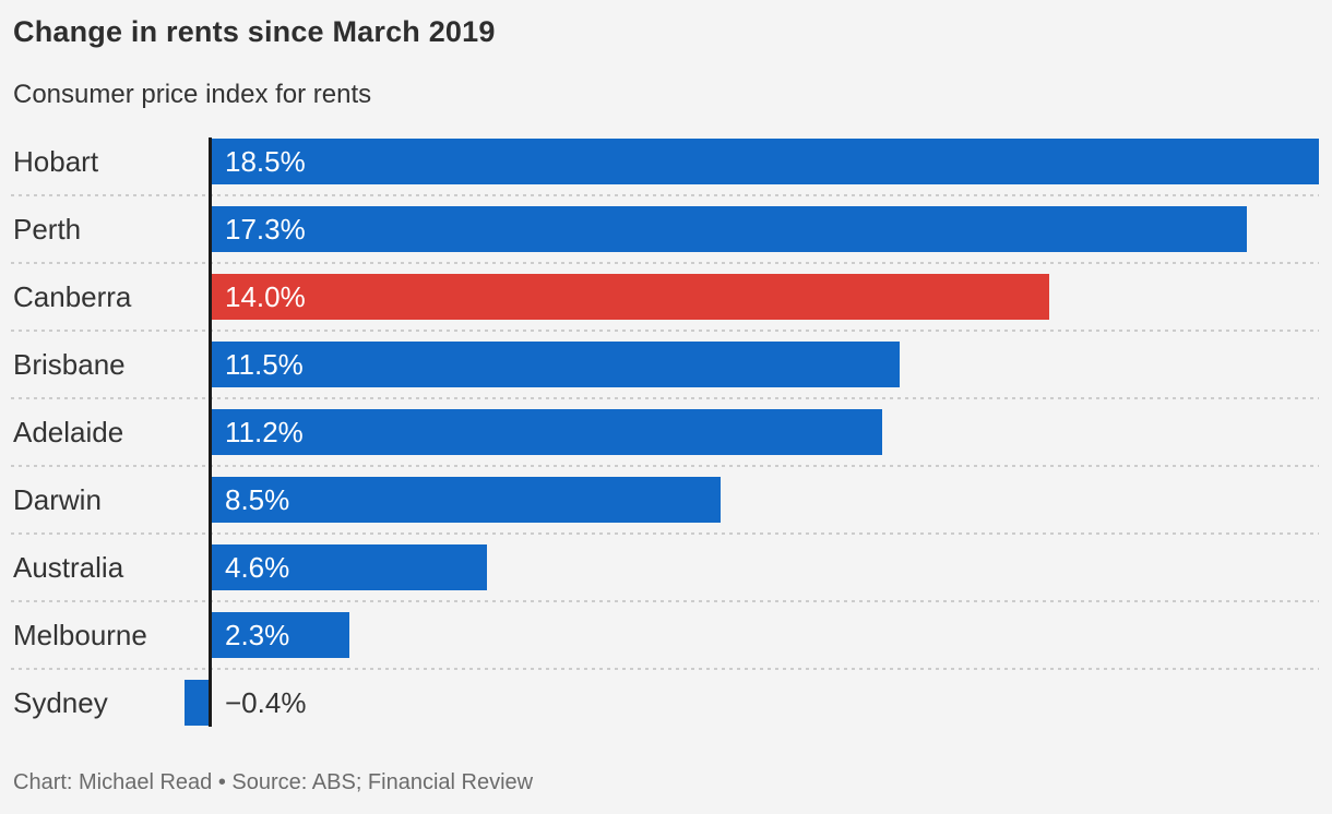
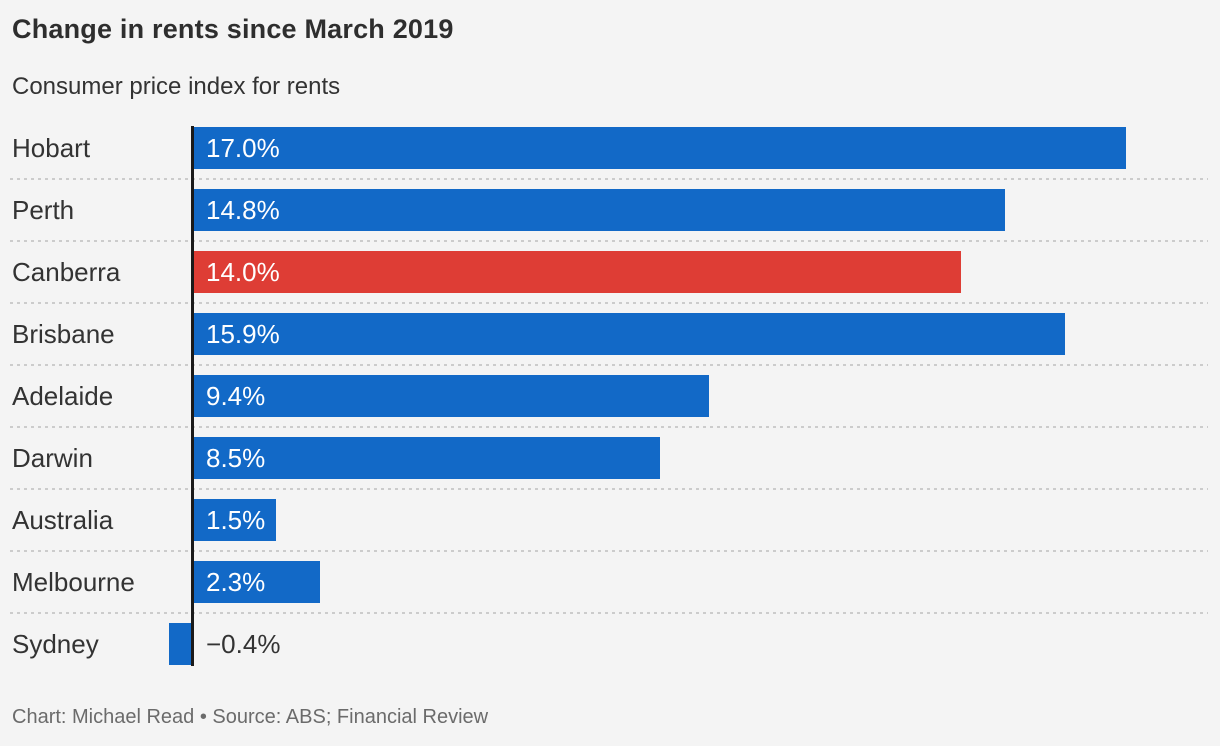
Hobart: 18.5% -> 17.0%
Perth: 17.3% -> 14.8%
Brisbane: 11.5% -> 15.9%
Adelaide: 11.2% -> 9.4%
Australia: 4.6% -> 1.5%
